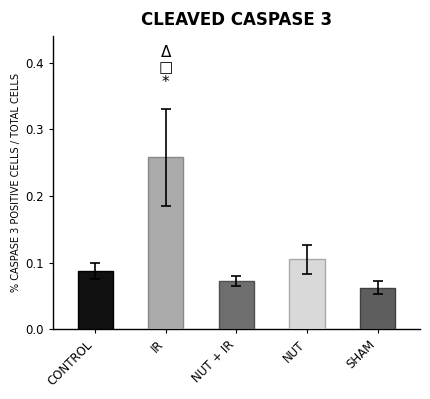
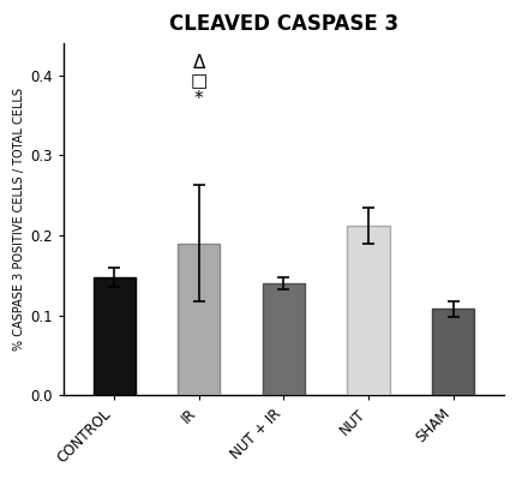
CONTROL: 0.088 -> 0.148
IR: 0.258 -> 0.190
NUT + IR: 0.072 -> 0.140
NUT: 0.105 -> 0.212
SHAM: 0.062 -> 0.108
